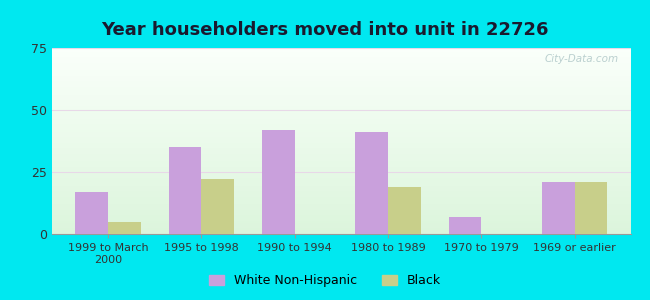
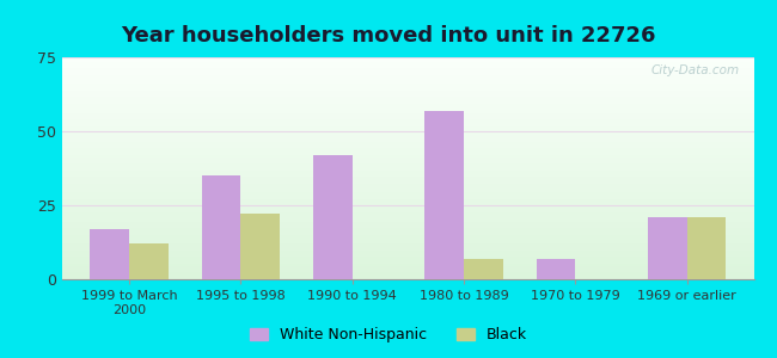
Black/1999 to March 2000: 5 -> 12
White Non-Hispanic/1980 to 1989: 41 -> 57
Black/1980 to 1989: 19 -> 7
